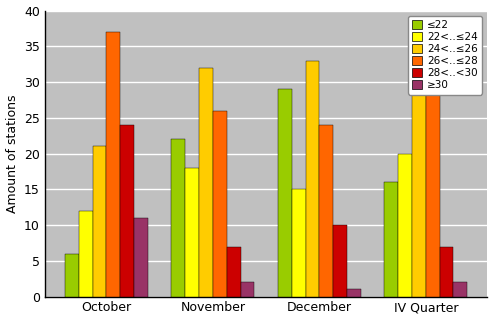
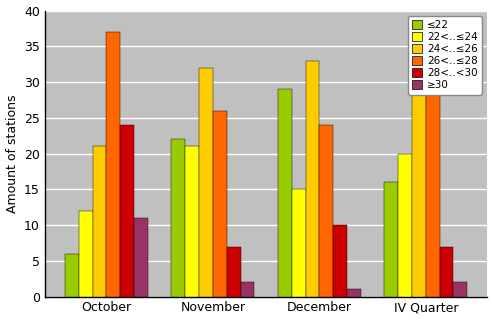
22<..≤24/November: 18 -> 21
